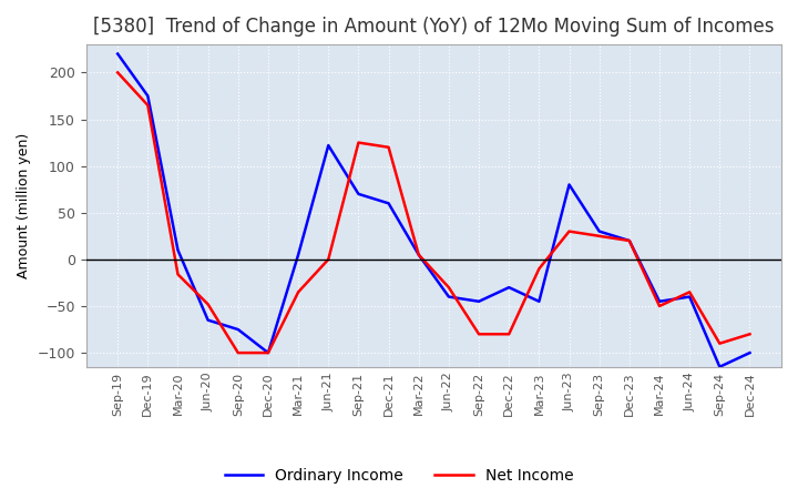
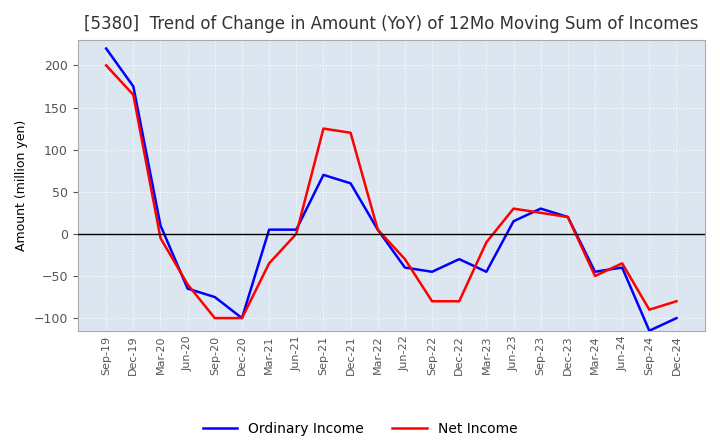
Net Income/Mar-20: -16 -> -5
Net Income/Jun-20: -48 -> -60
Ordinary Income/Jun-21: 122 -> 5
Ordinary Income/Jun-23: 80 -> 15
